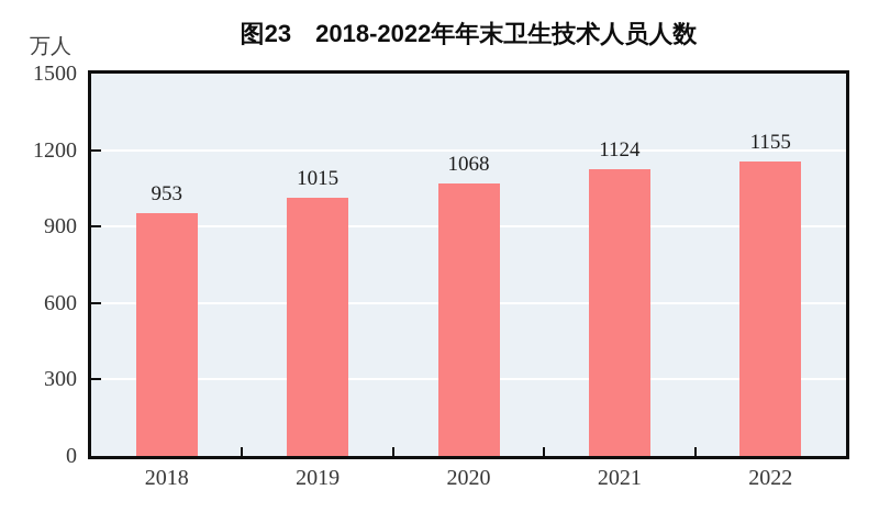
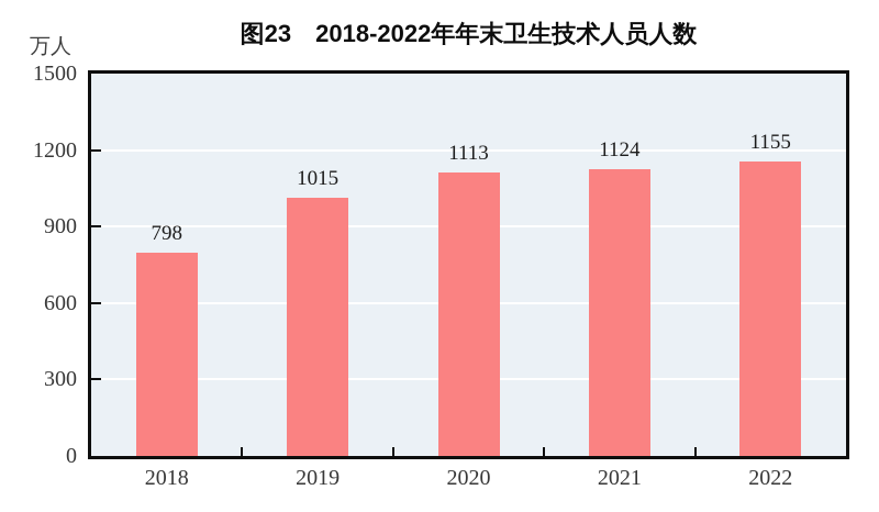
2018: 953 -> 798
2020: 1068 -> 1113
